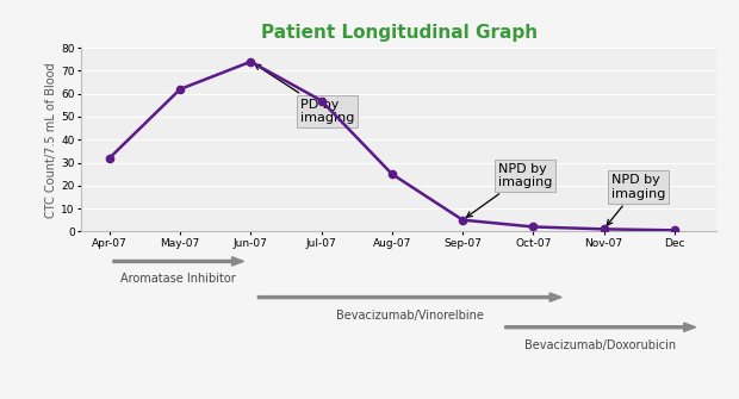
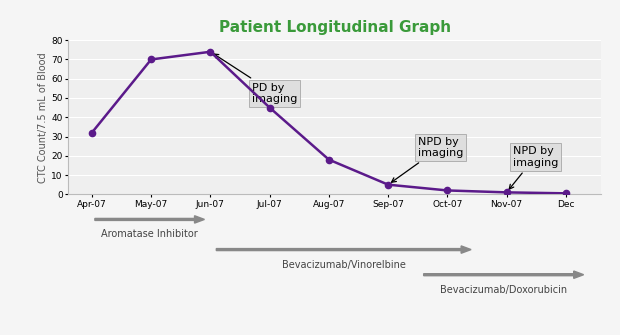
May-07: 62 -> 70
Jul-07: 57 -> 45
Aug-07: 25 -> 18
